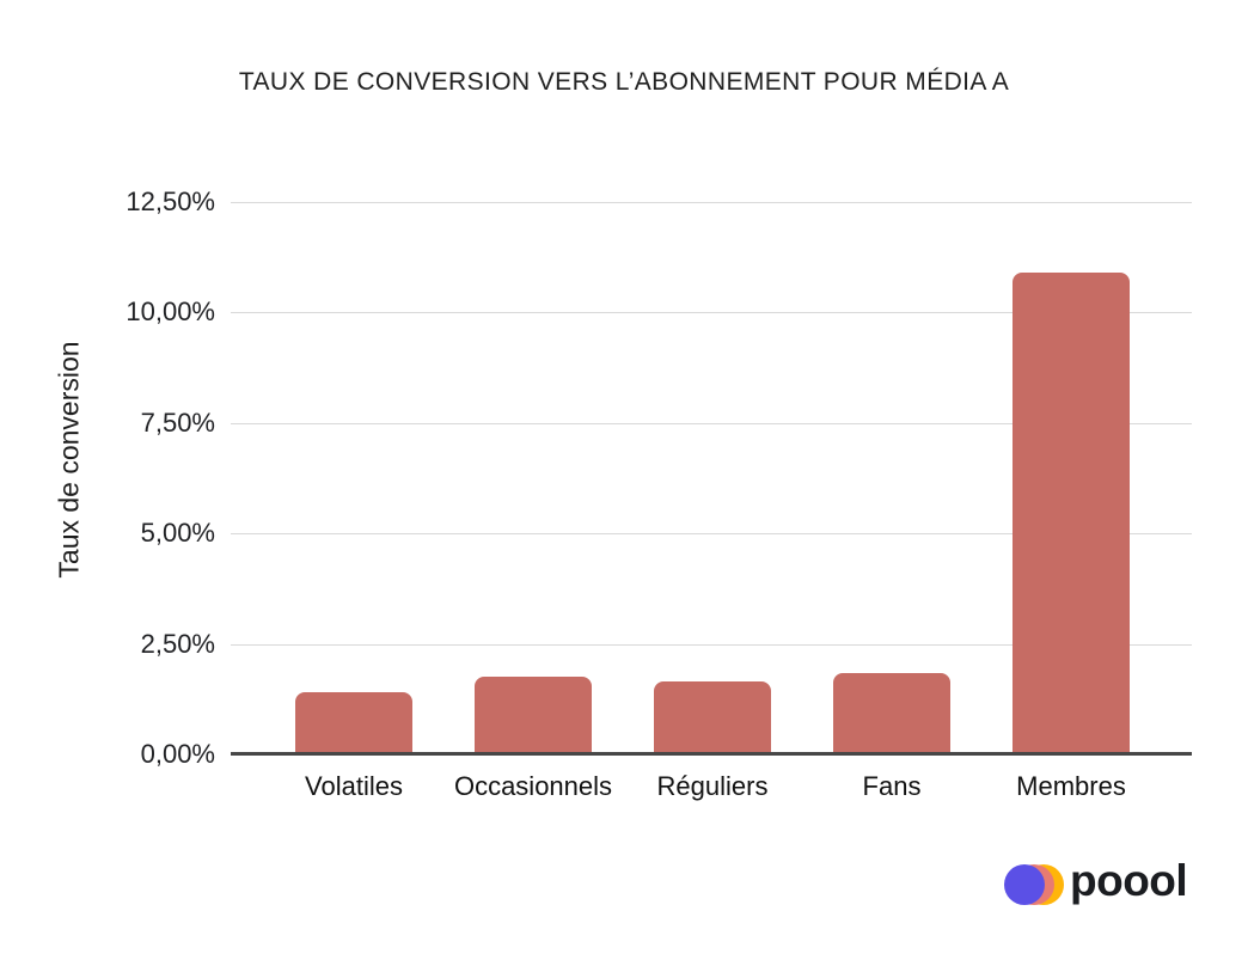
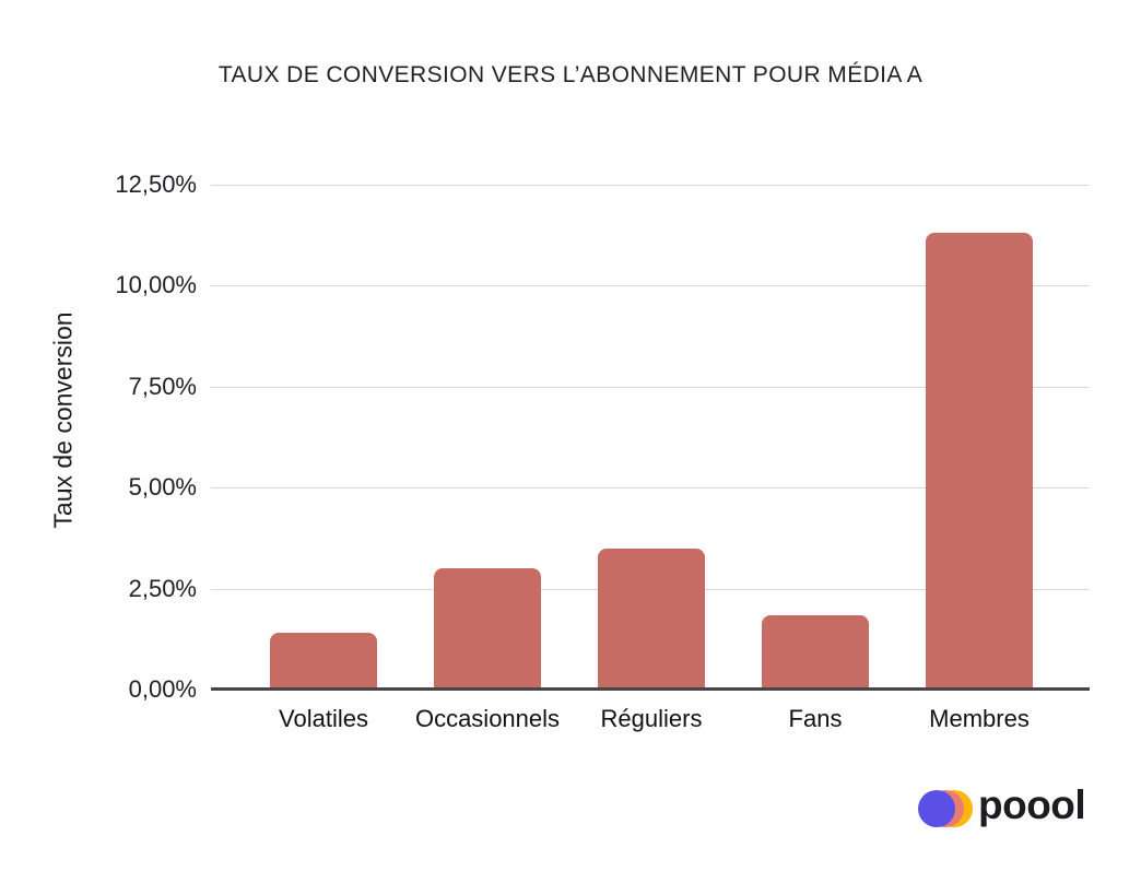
Occasionnels: 1,8% -> 3,0%
Réguliers: 1,6% -> 3,5%
Membres: 10,9% -> 11,3%
